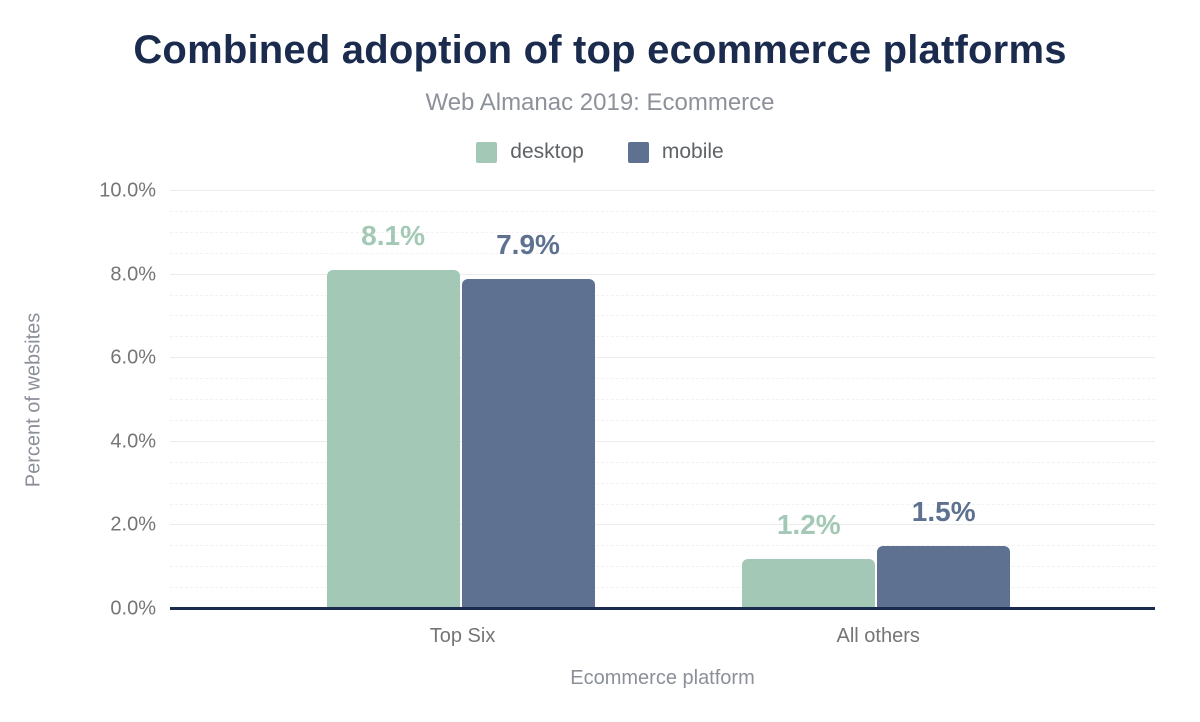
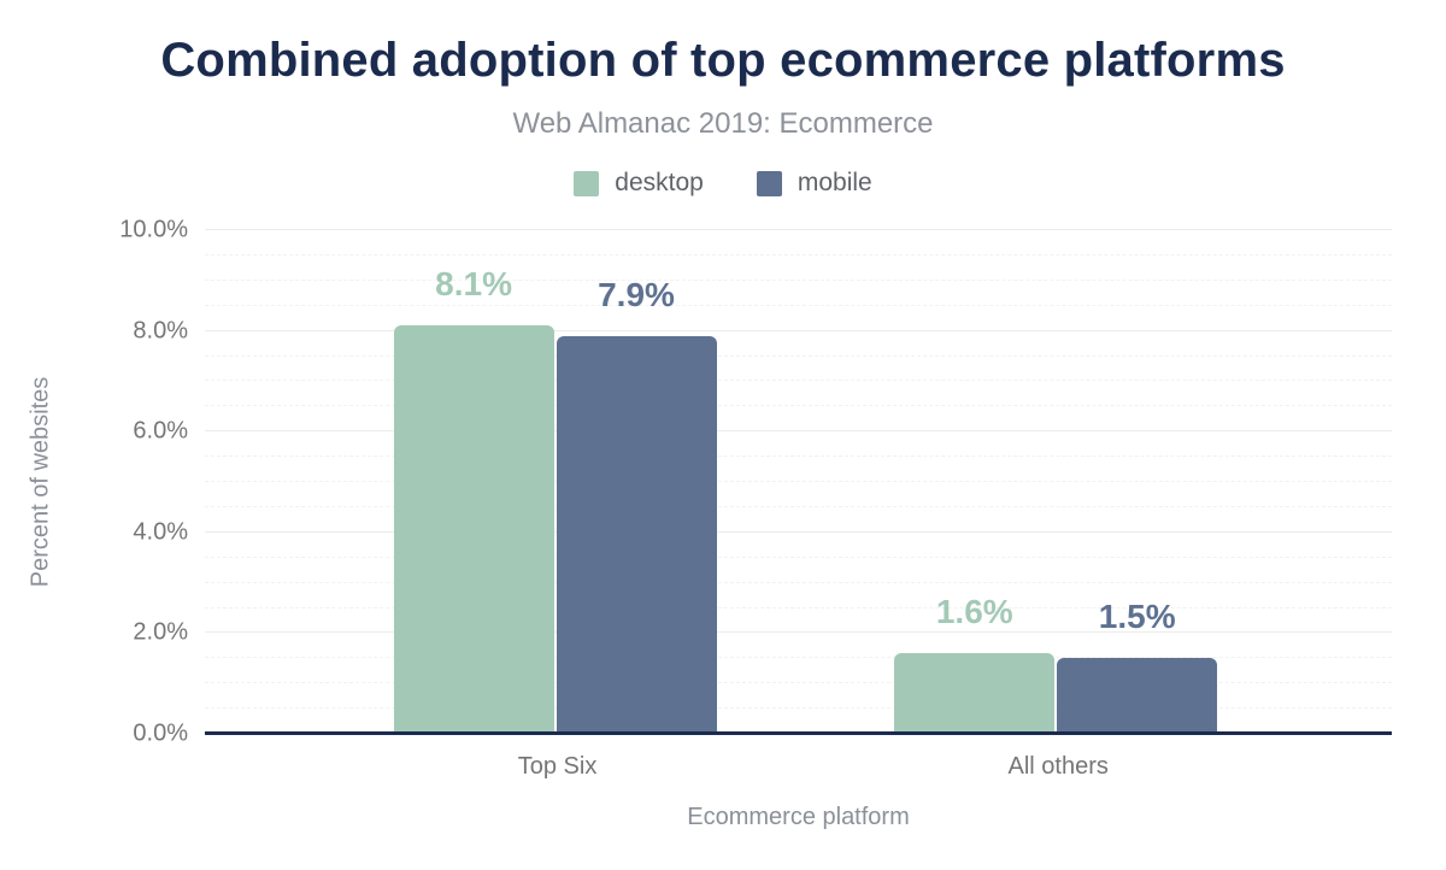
desktop/All others: 1.2% -> 1.6%
